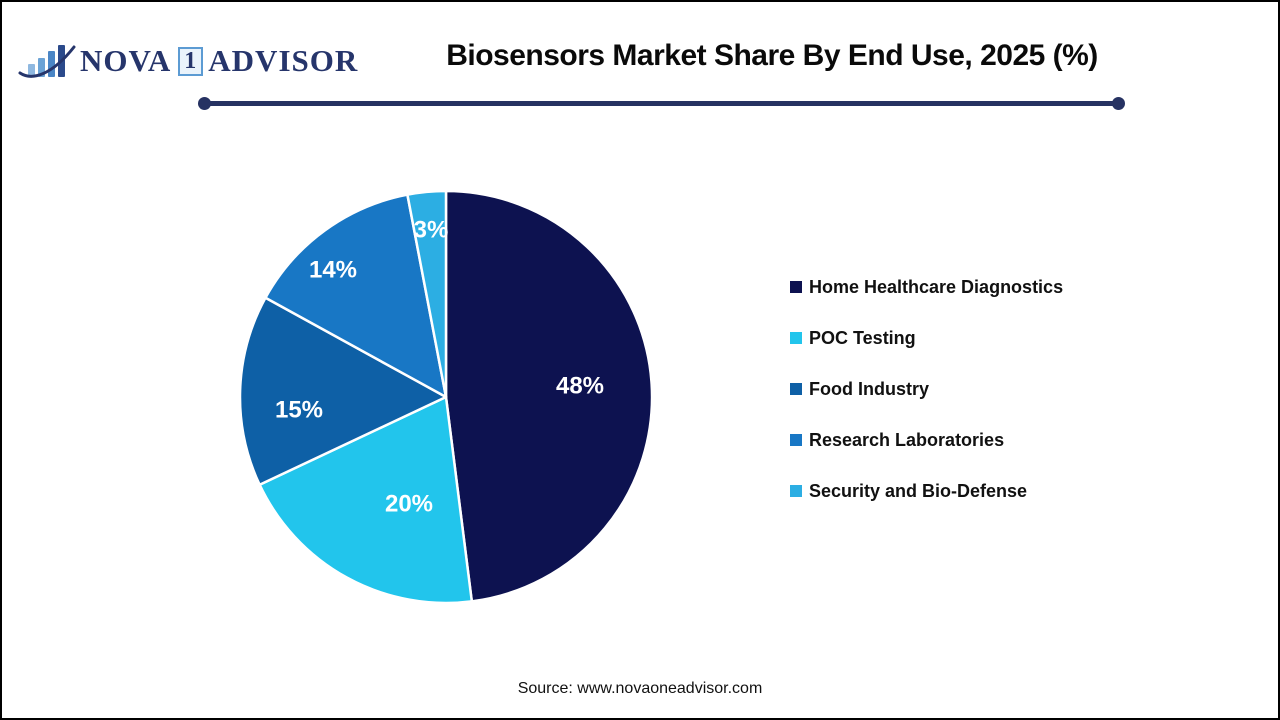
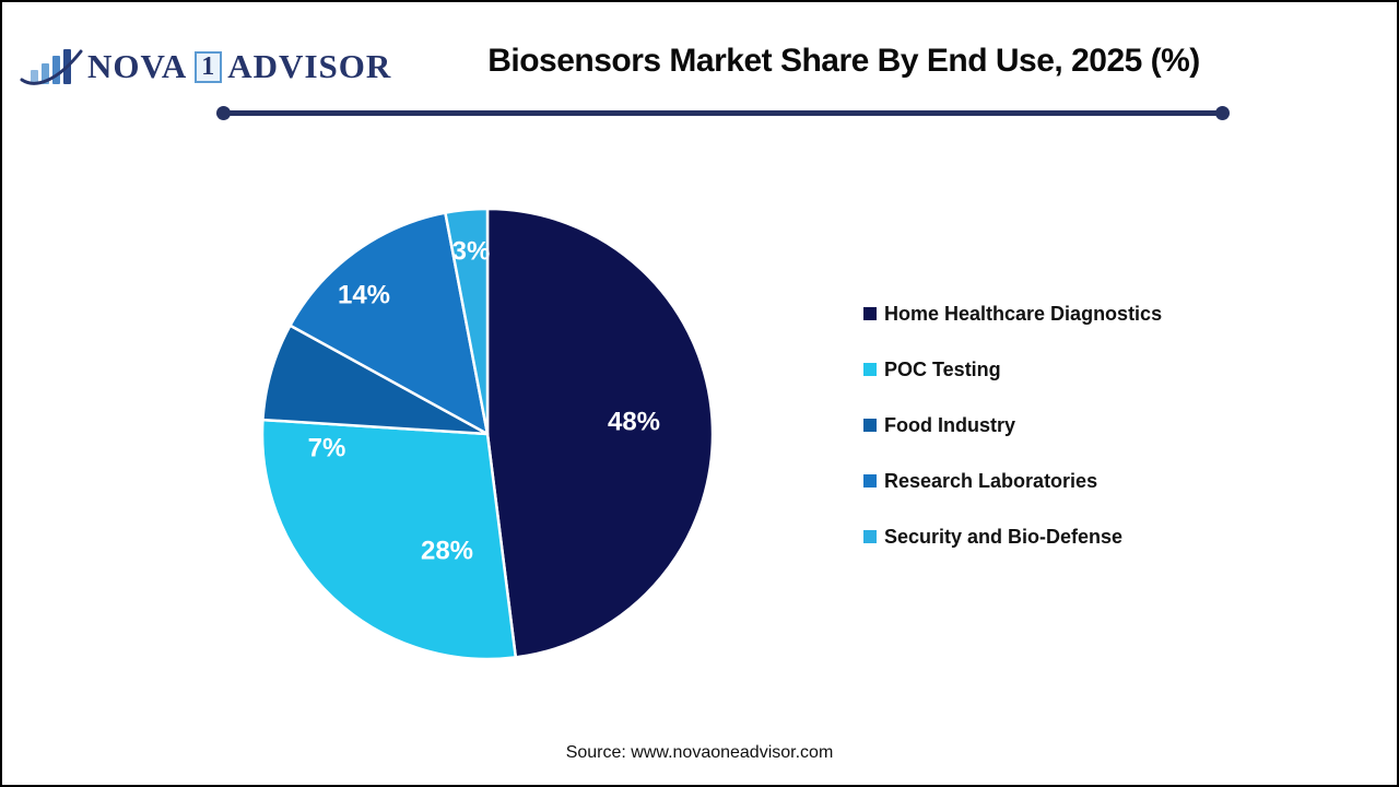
POC Testing: 20% -> 28%
Food Industry: 15% -> 7%
